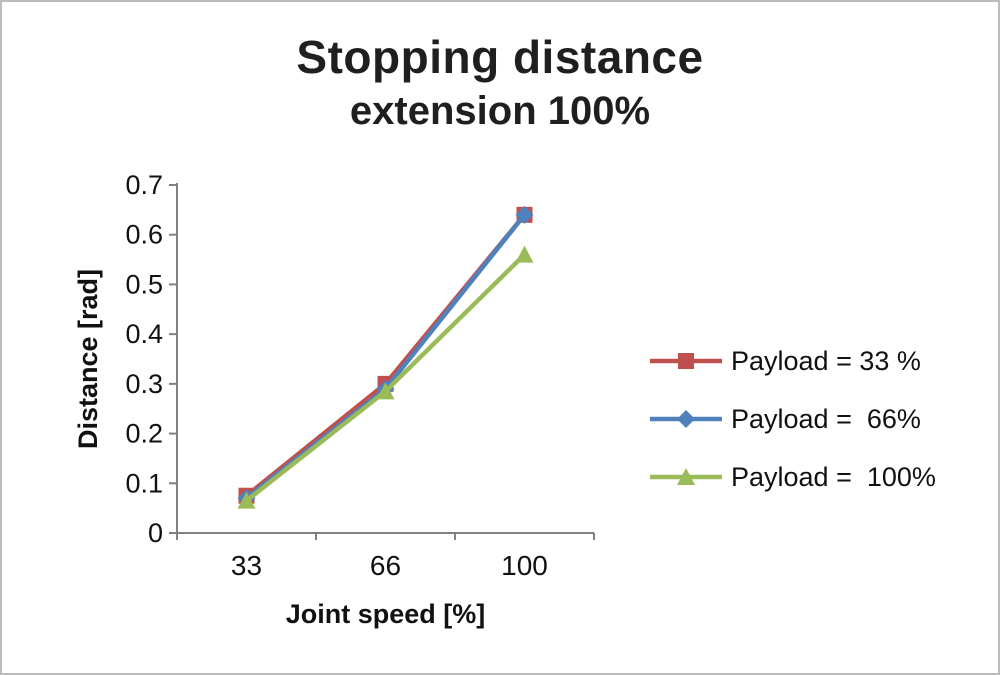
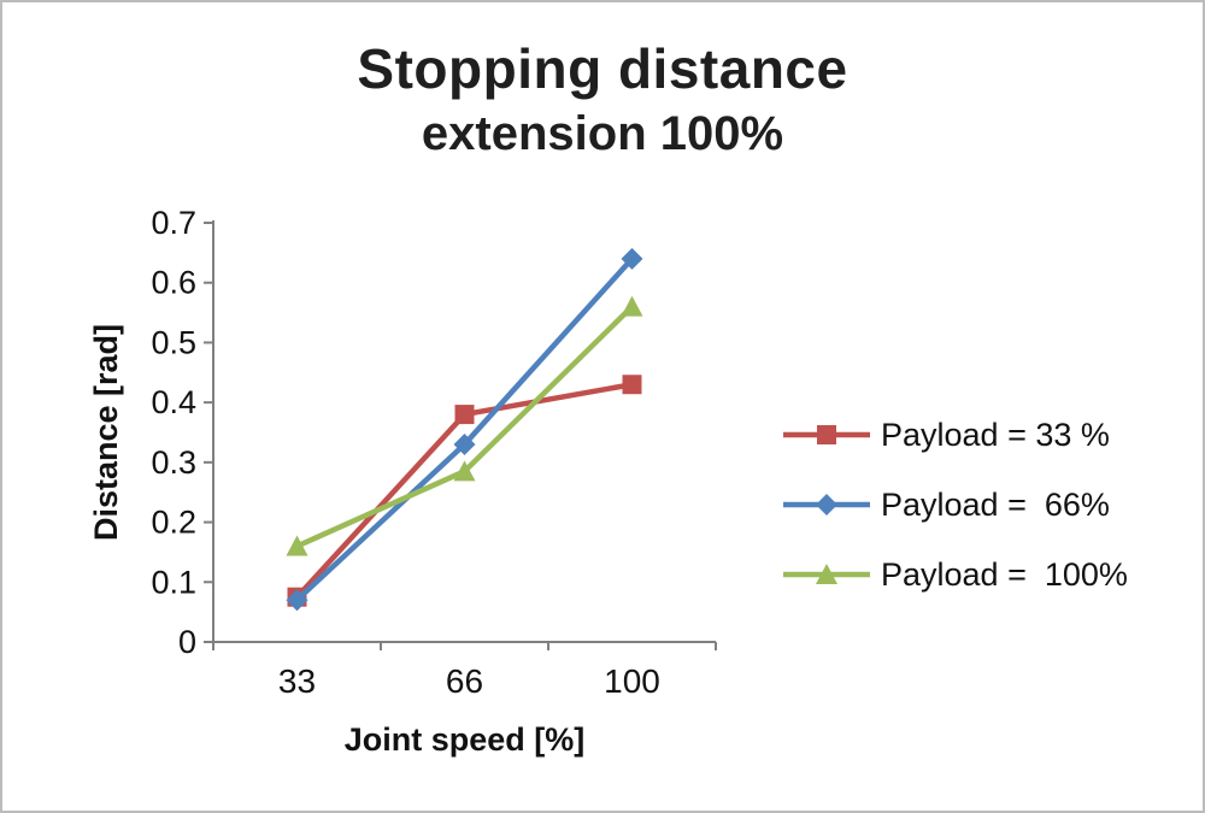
Payload = 100%/33: 0.07 -> 0.16
Payload = 33 %/66: 0.30 -> 0.38
Payload = 66%/66: 0.29 -> 0.33
Payload = 33 %/100: 0.64 -> 0.43
